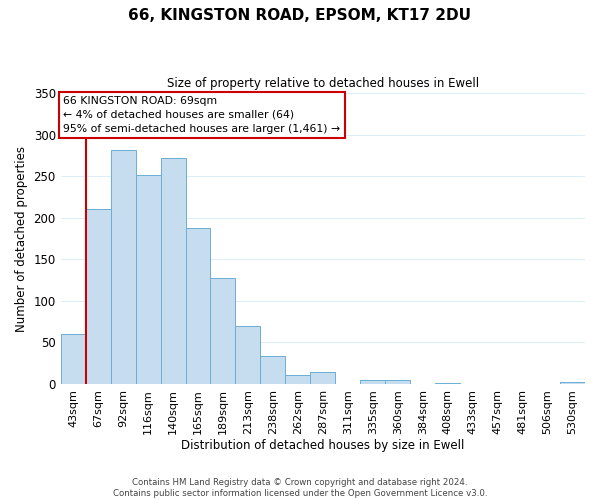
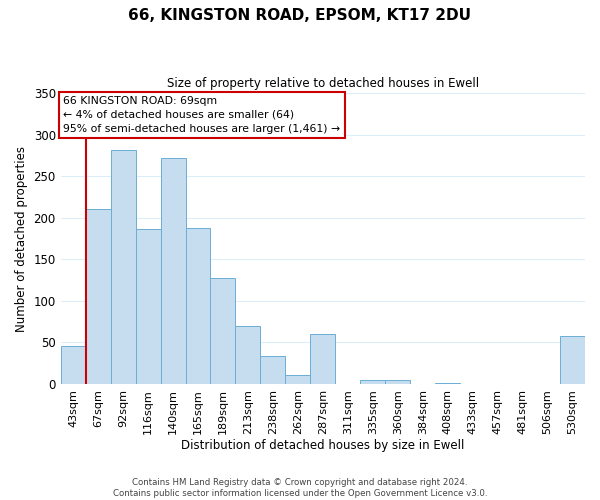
43sqm: 60 -> 46
116sqm: 252 -> 186
287sqm: 14 -> 60
530sqm: 2 -> 58
